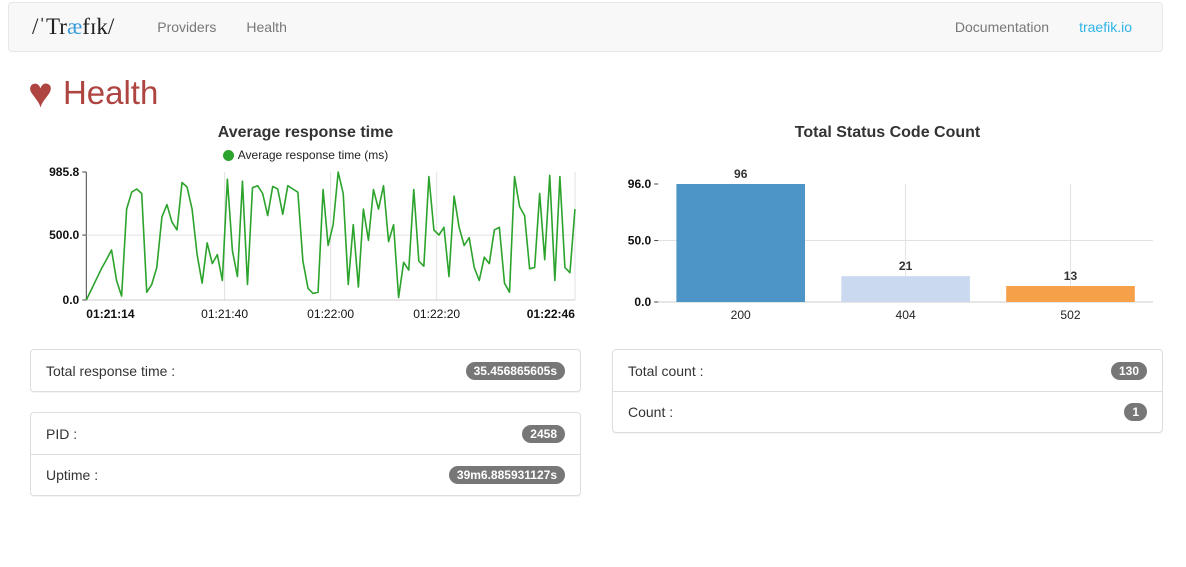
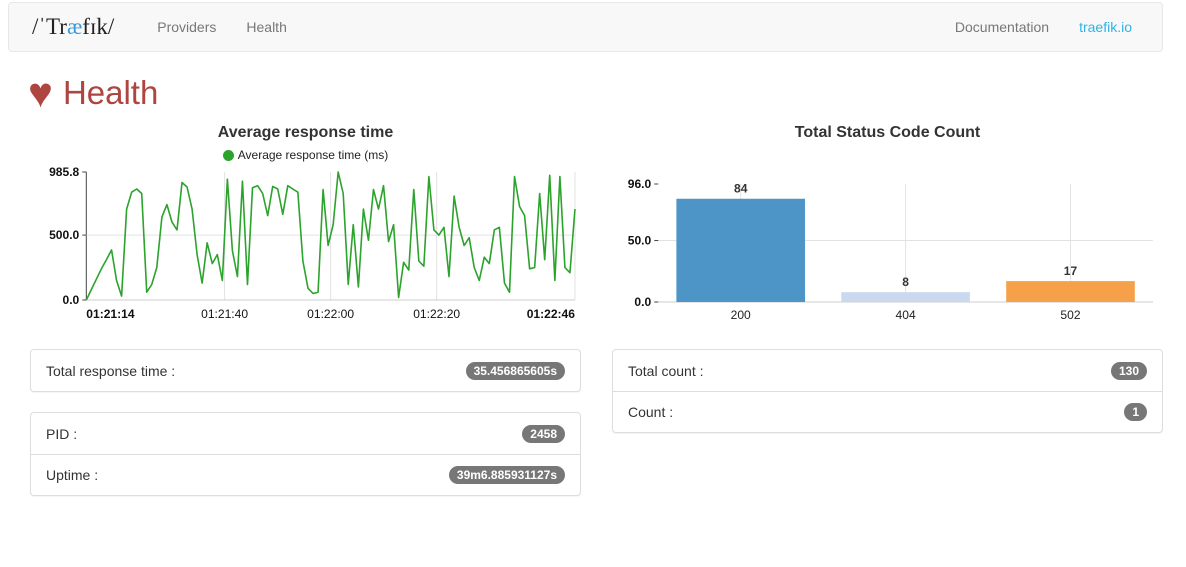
Total Status Code Count/200: 96 -> 84
Total Status Code Count/404: 21 -> 8
Total Status Code Count/502: 13 -> 17
